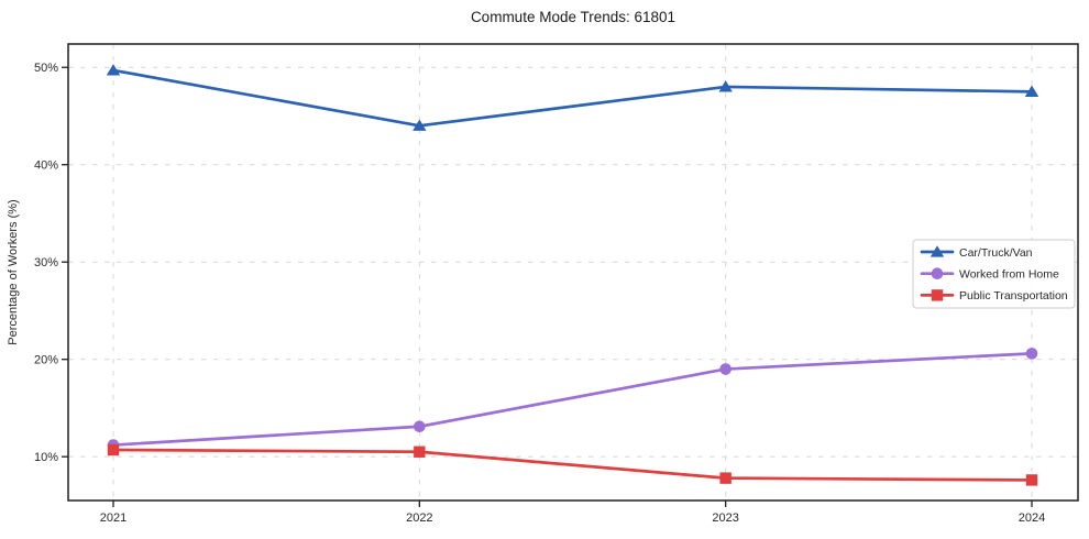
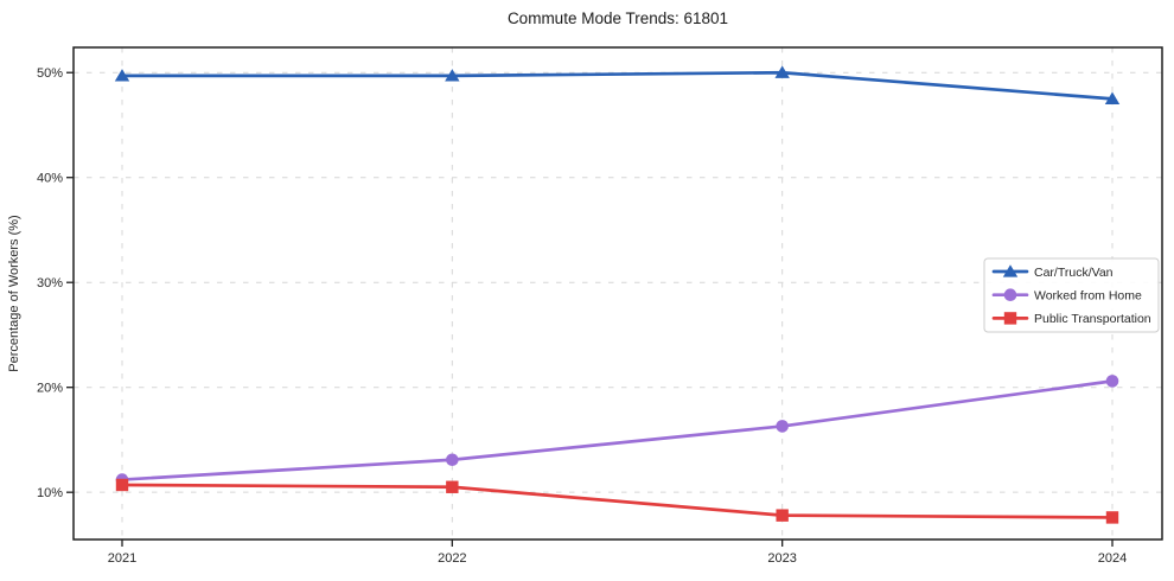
Car/Truck/Van/2022: 44% -> 50%
Car/Truck/Van/2023: 48% -> 50%
Worked from Home/2023: 19% -> 16%
